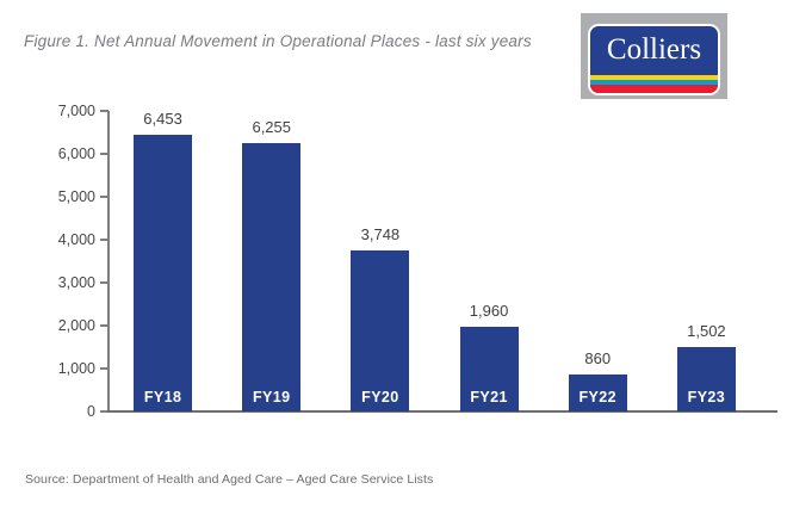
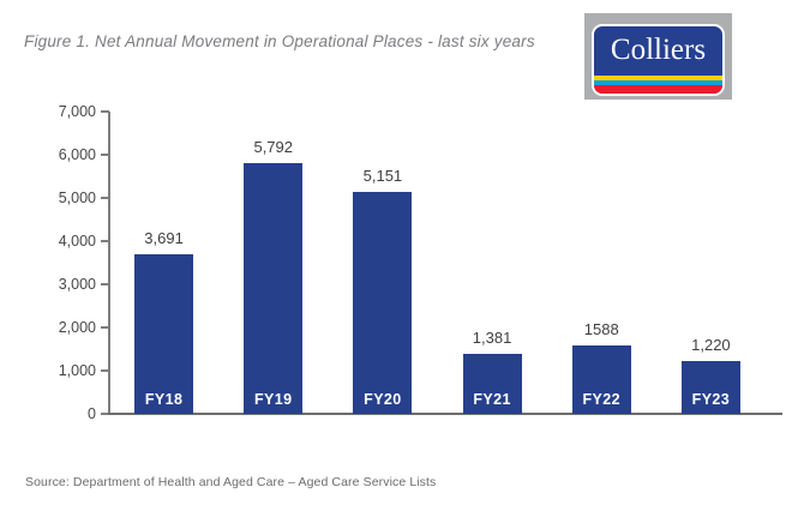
FY18: 6,453 -> 3,691
FY19: 6,255 -> 5,792
FY20: 3,748 -> 5,151
FY21: 1,960 -> 1,381
FY22: 860 -> 1588
FY23: 1,502 -> 1,220
